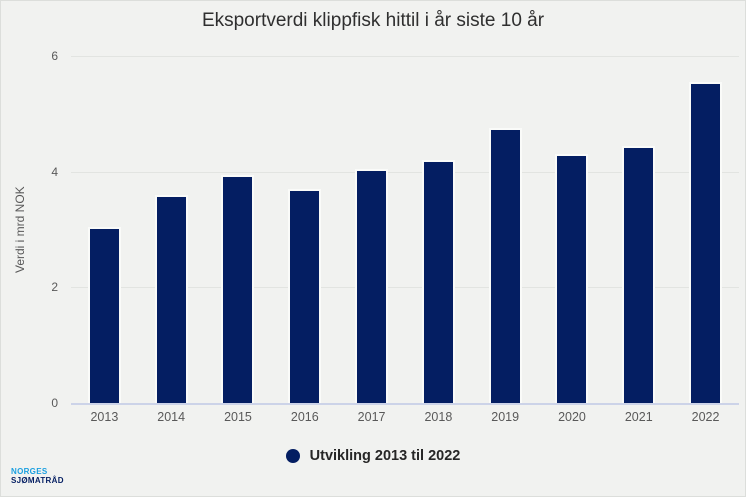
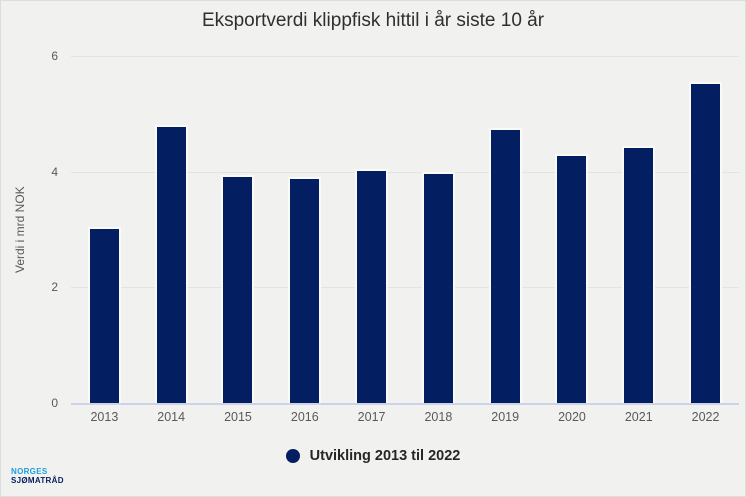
2014: 3.6 -> 4.8
2016: 3.7 -> 3.9
2018: 4.2 -> 4.0
